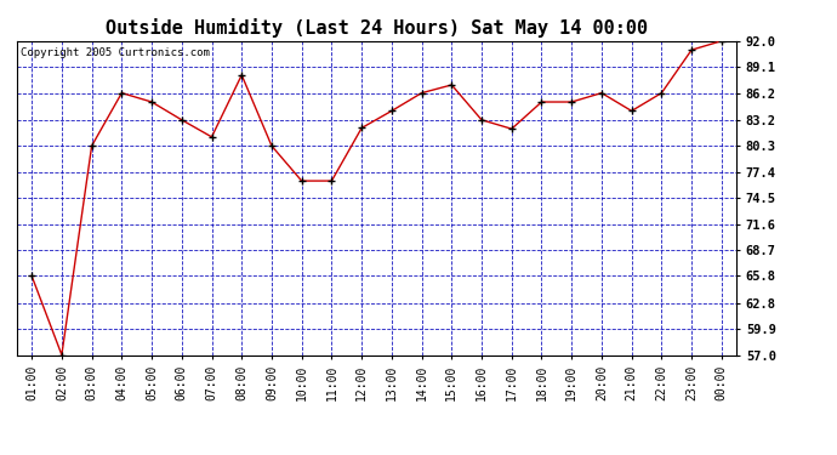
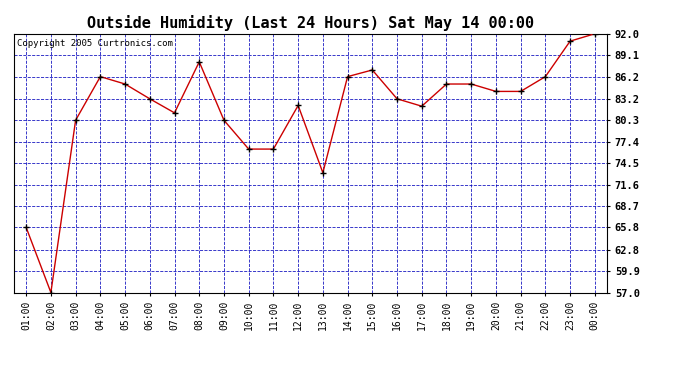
13:00: 84.2 -> 73.2
20:00: 86.2 -> 84.2
